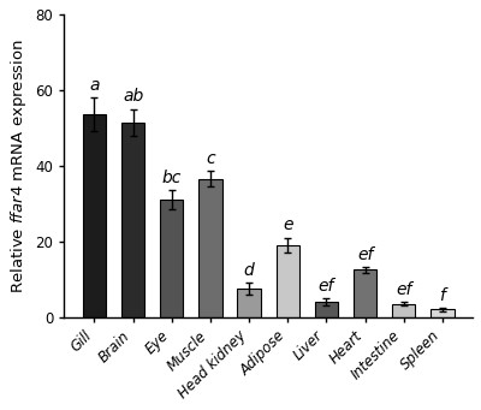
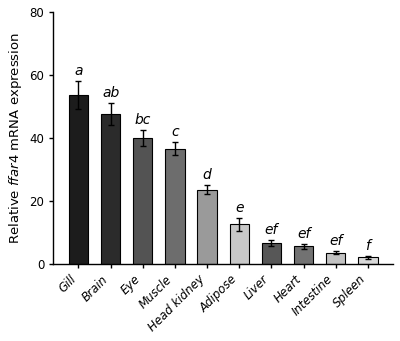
Brain: 51.5 -> 47.5
Eye: 31.0 -> 40.0
Head kidney: 7.5 -> 23.5
Adipose: 19.0 -> 12.5
Liver: 4.0 -> 6.5
Heart: 12.5 -> 5.5
